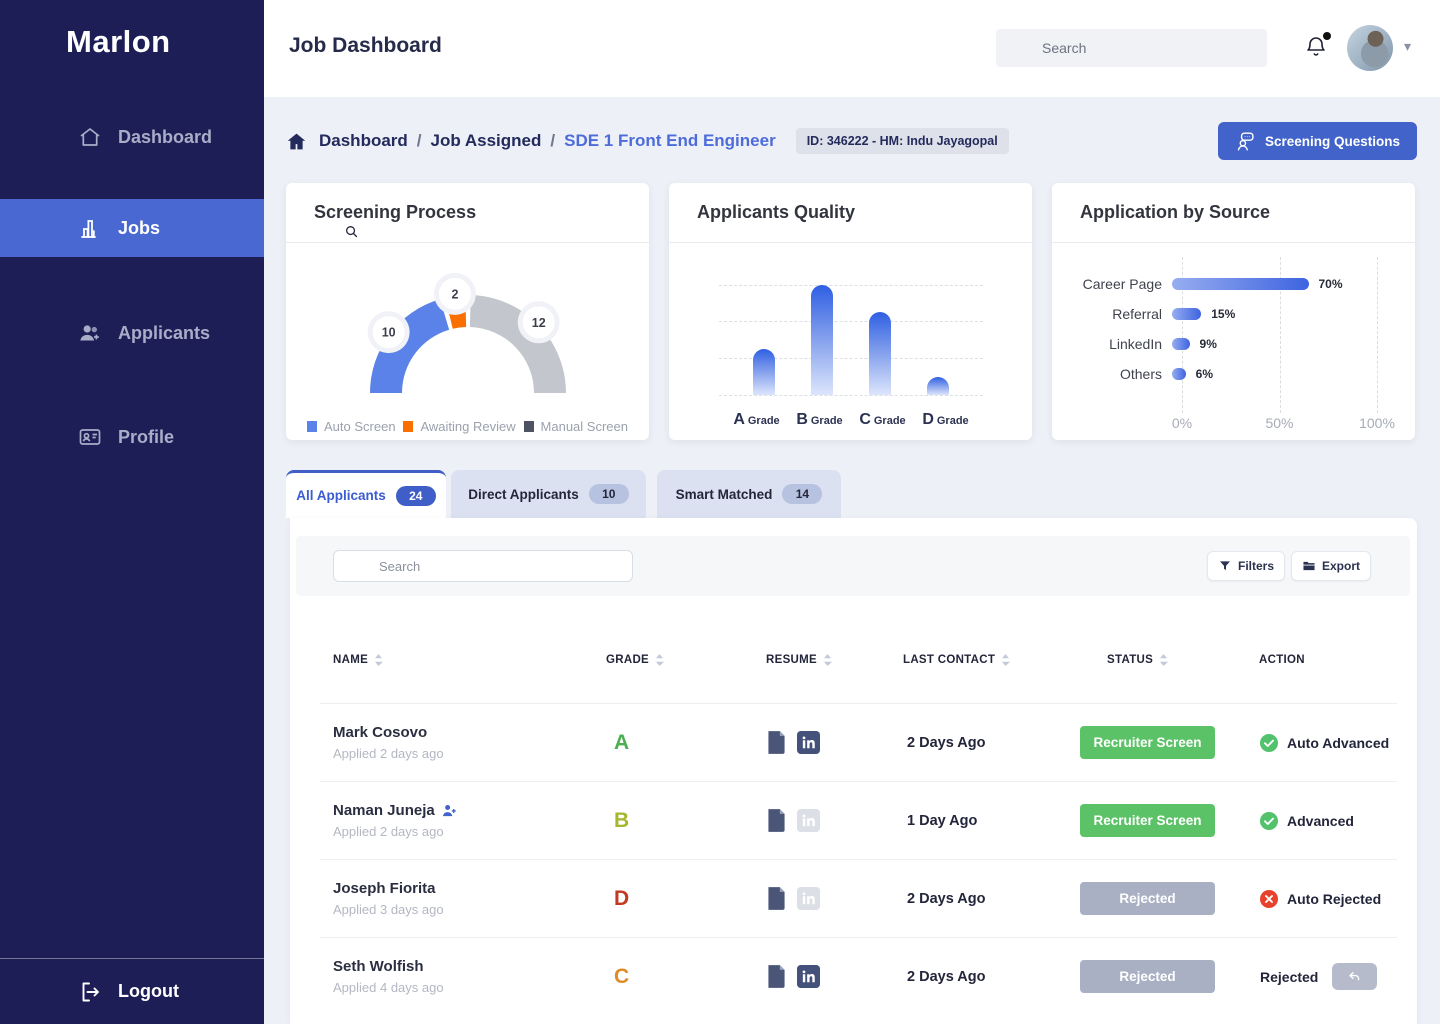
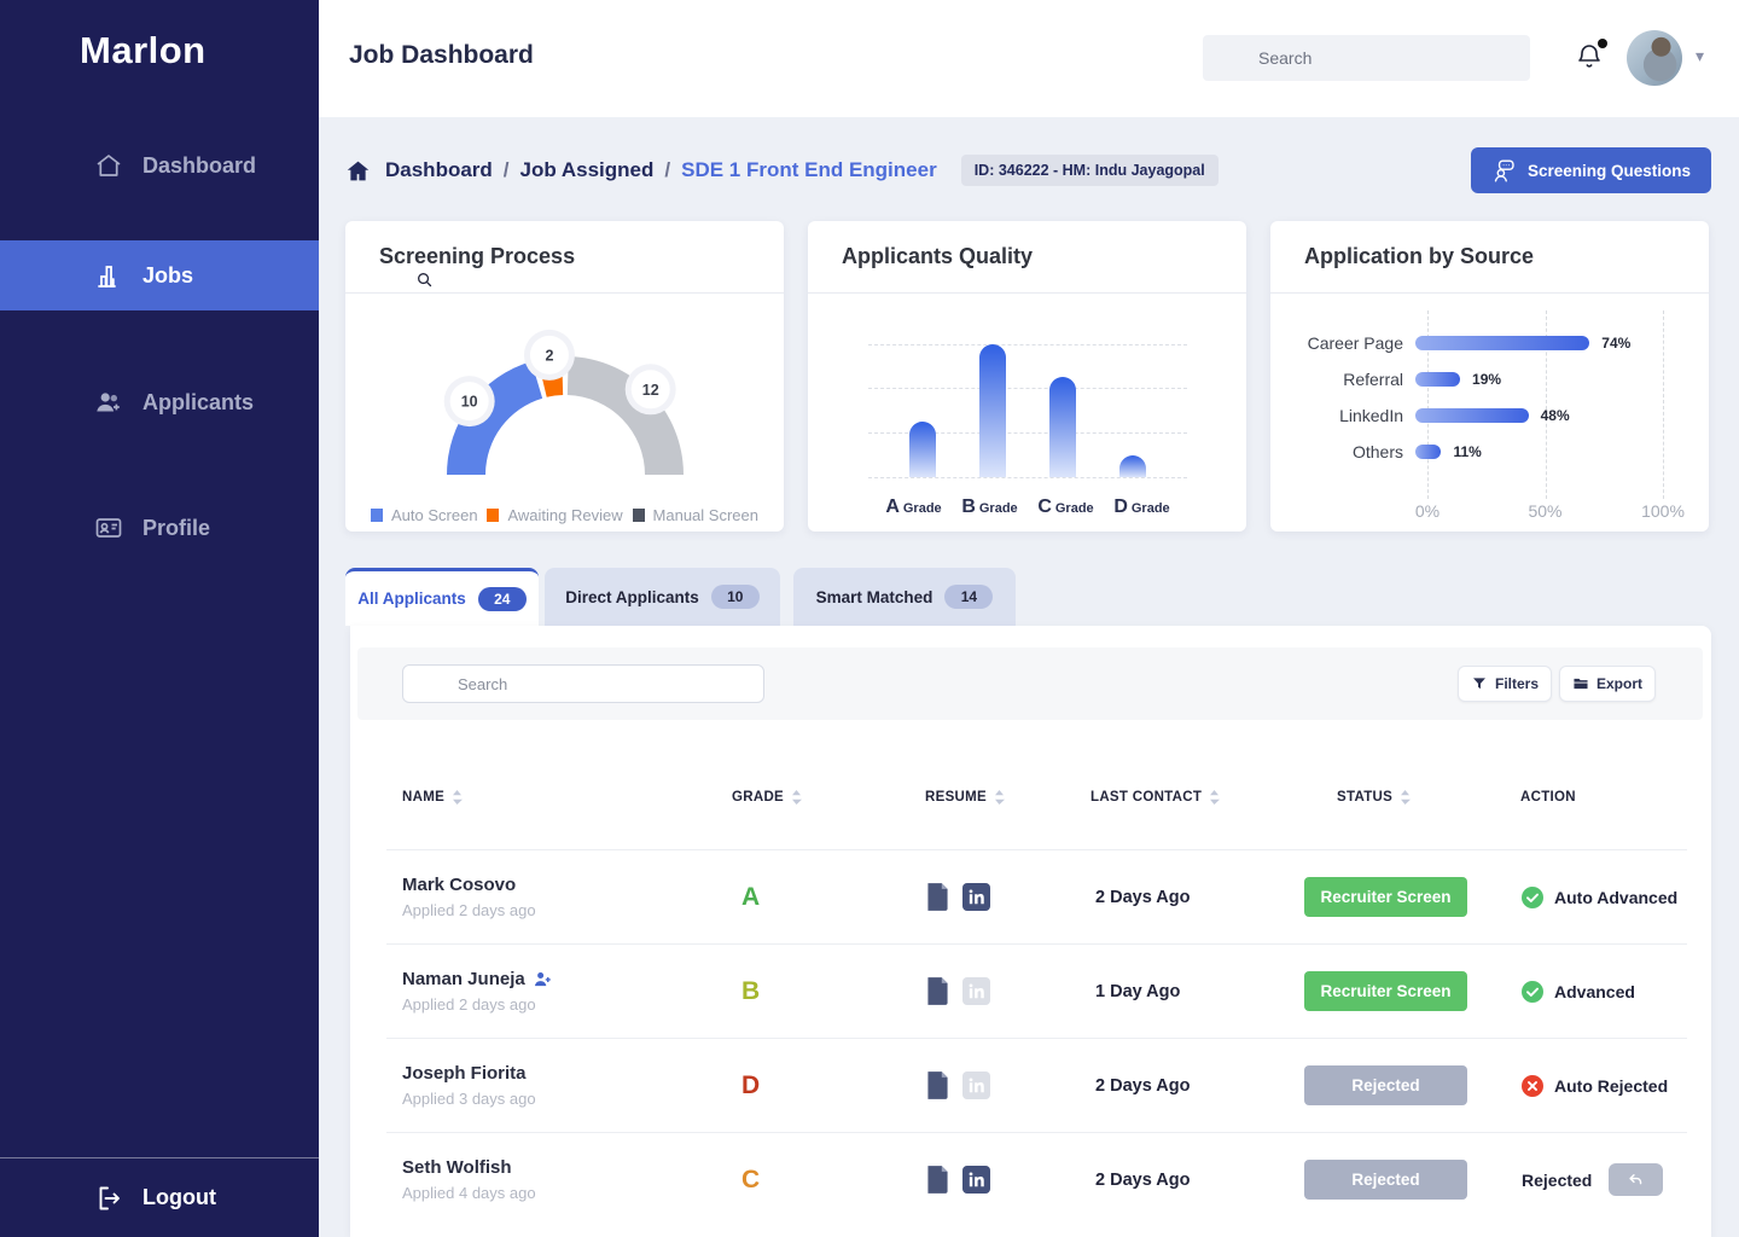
Application by Source/Career Page: 70% -> 74%
Application by Source/Referral: 15% -> 19%
Application by Source/LinkedIn: 9% -> 48%
Application by Source/Others: 6% -> 11%
